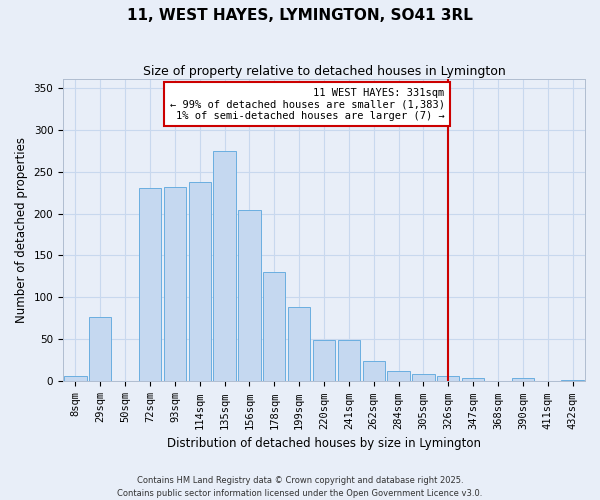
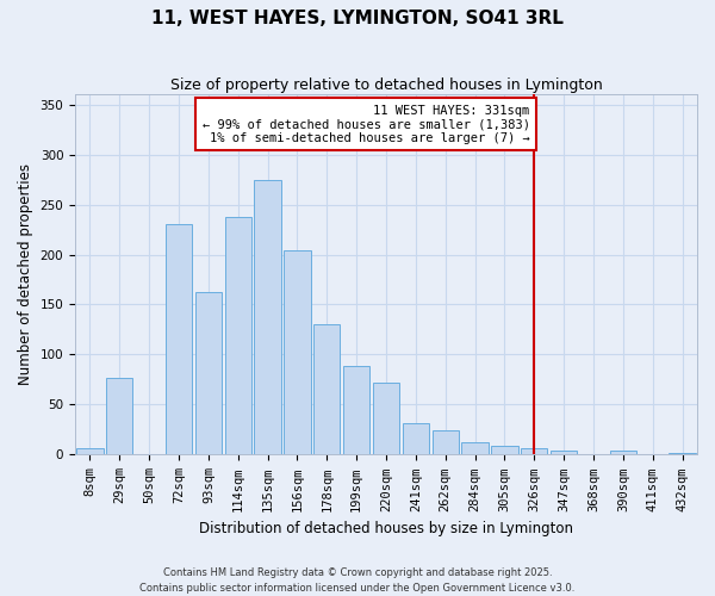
93sqm: 232 -> 162
220sqm: 49 -> 72
241sqm: 49 -> 32
